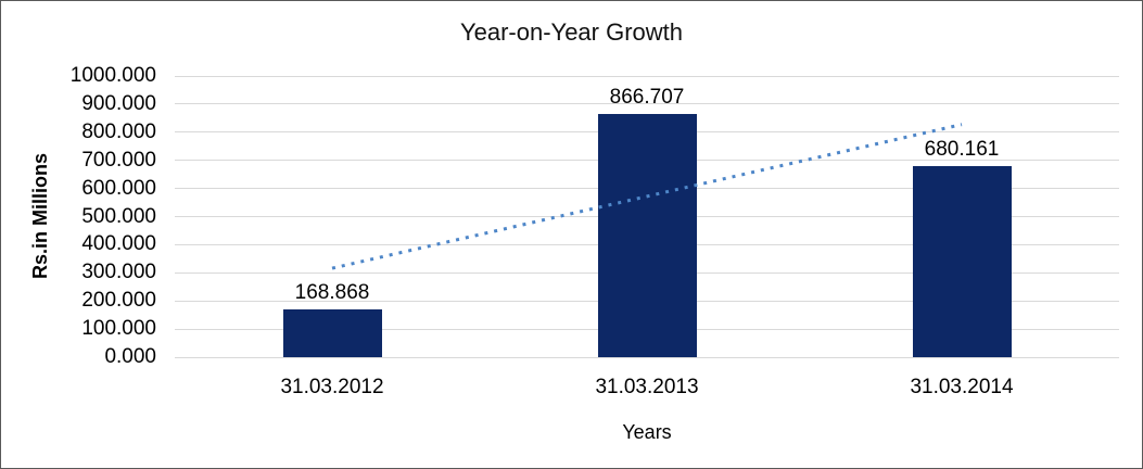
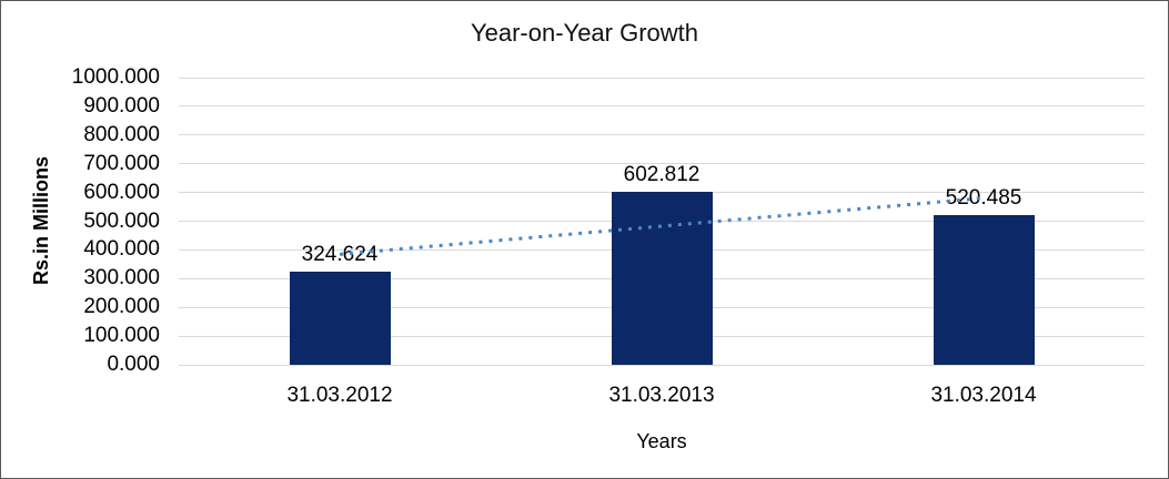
31.03.2012: 168.868 -> 324.624
31.03.2013: 866.707 -> 602.812
31.03.2014: 680.161 -> 520.485
